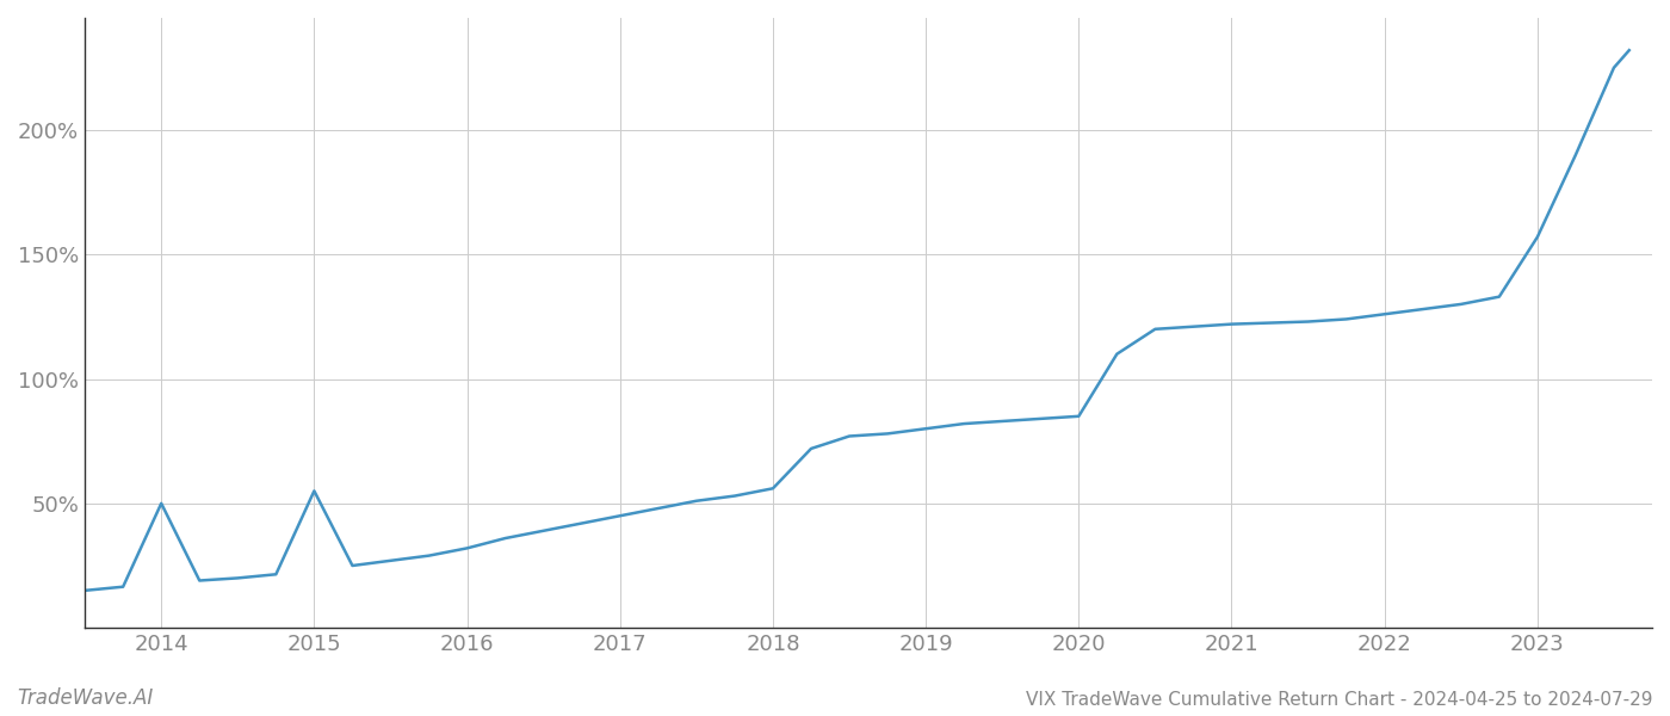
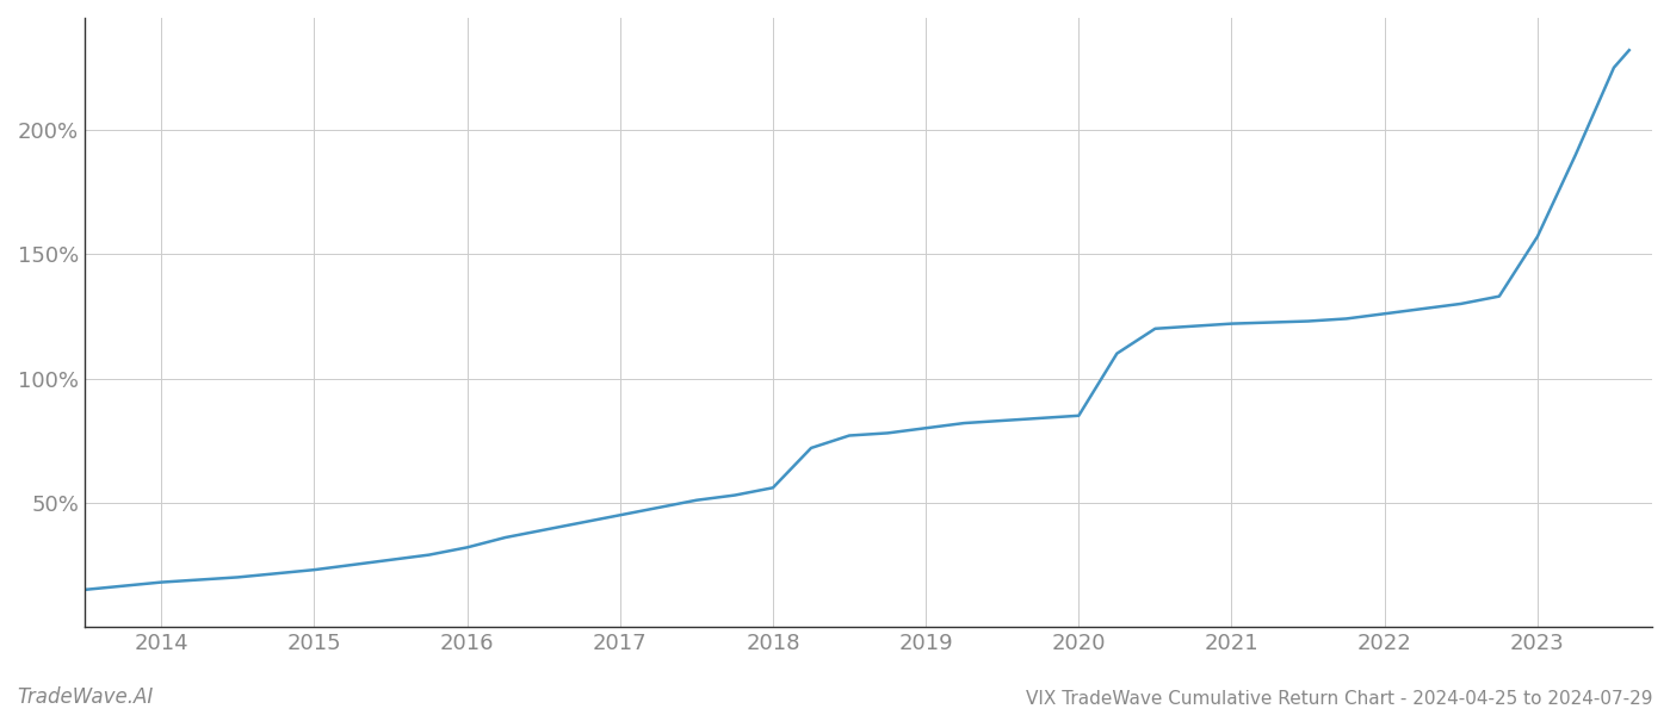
2014: 50.0% -> 18.0%
2015: 55.0% -> 23.0%
